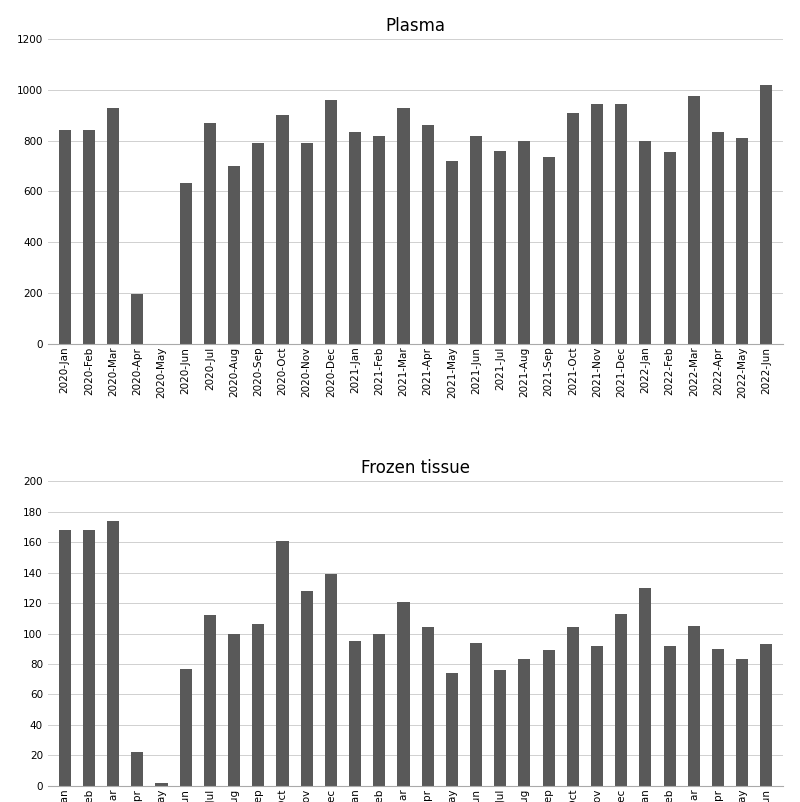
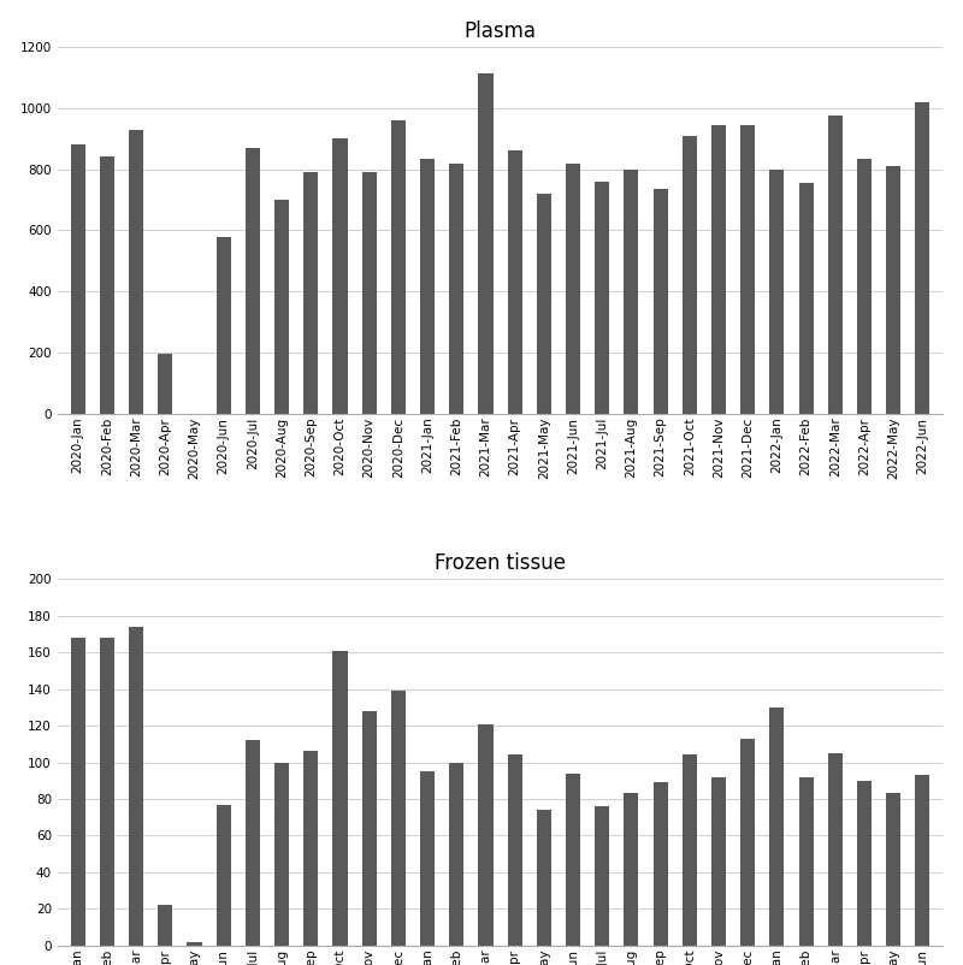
Plasma/2020-Jan: 840 -> 880
Plasma/2020-Jun: 635 -> 580
Plasma/2021-Mar: 930 -> 1115
